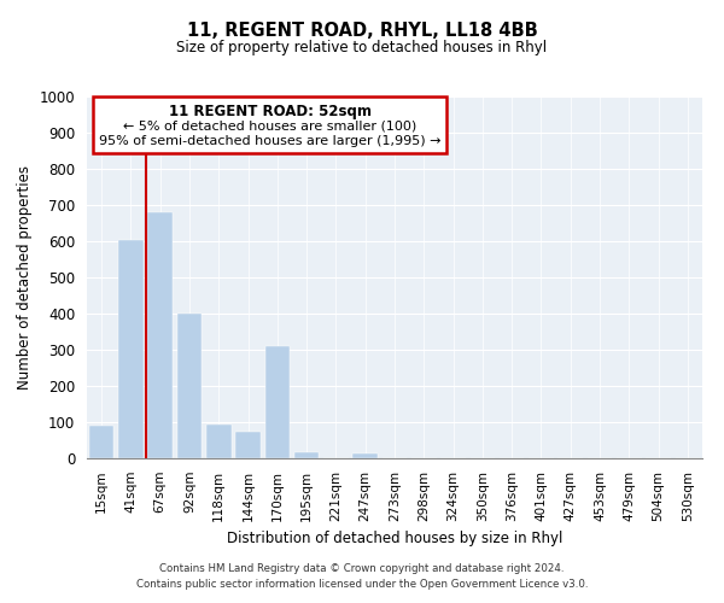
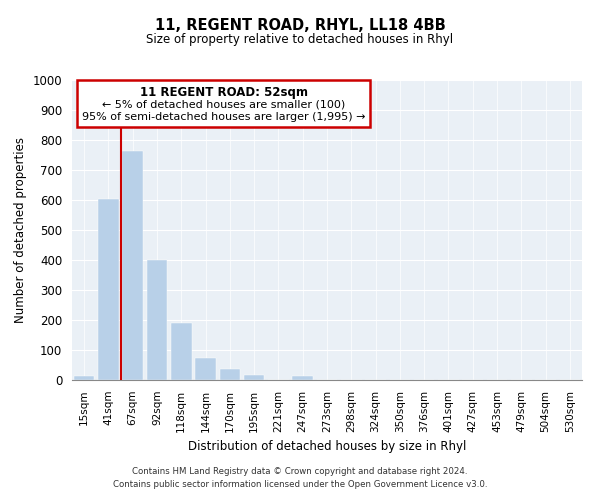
15sqm: 90 -> 15
67sqm: 680 -> 765
118sqm: 95 -> 190
170sqm: 310 -> 38
